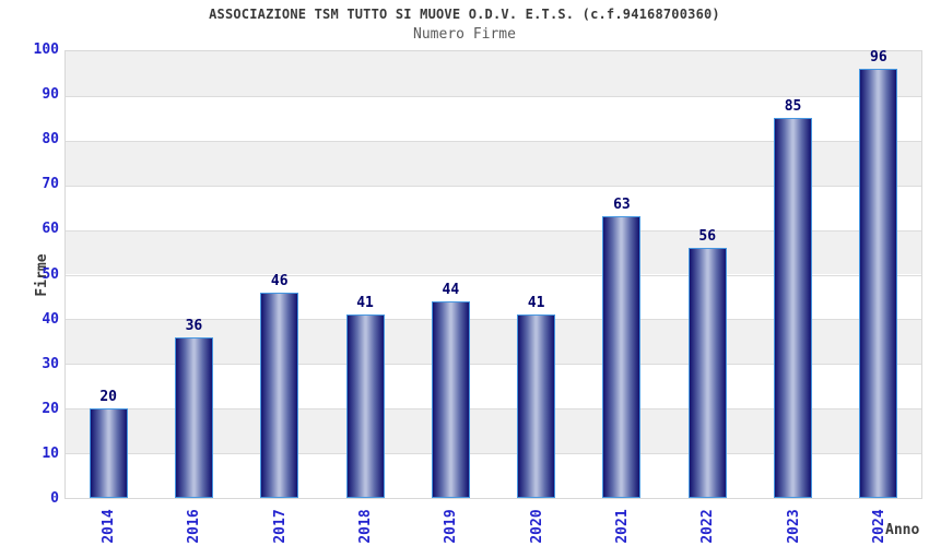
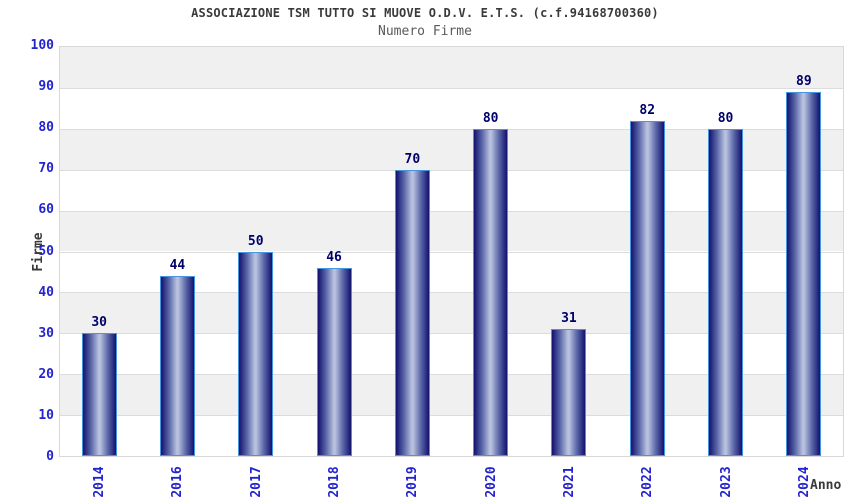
2014: 20 -> 30
2016: 36 -> 44
2017: 46 -> 50
2018: 41 -> 46
2019: 44 -> 70
2020: 41 -> 80
2021: 63 -> 31
2022: 56 -> 82
2023: 85 -> 80
2024: 96 -> 89
